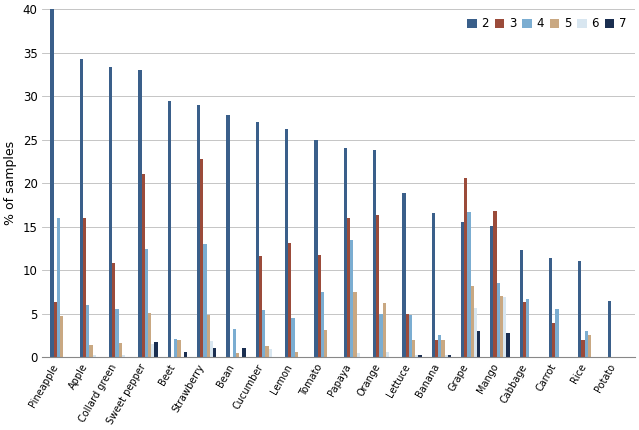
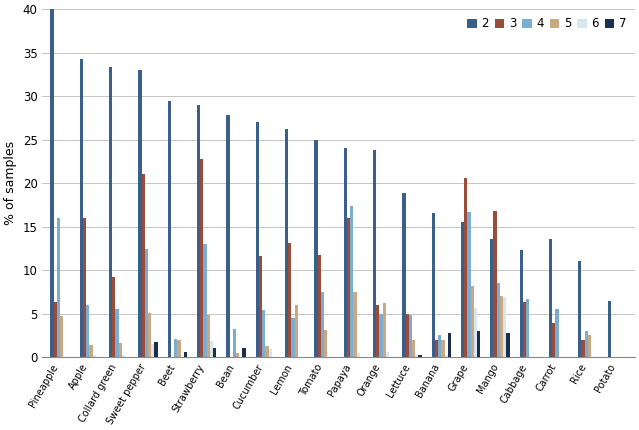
3/Collard green: 10.8 -> 9.2
5/Lemon: 0.6 -> 6.0
4/Papaya: 13.5 -> 17.4
3/Orange: 16.3 -> 6.0
7/Banana: 0.2 -> 2.8
2/Mango: 15.1 -> 13.6
2/Carrot: 11.4 -> 13.6
